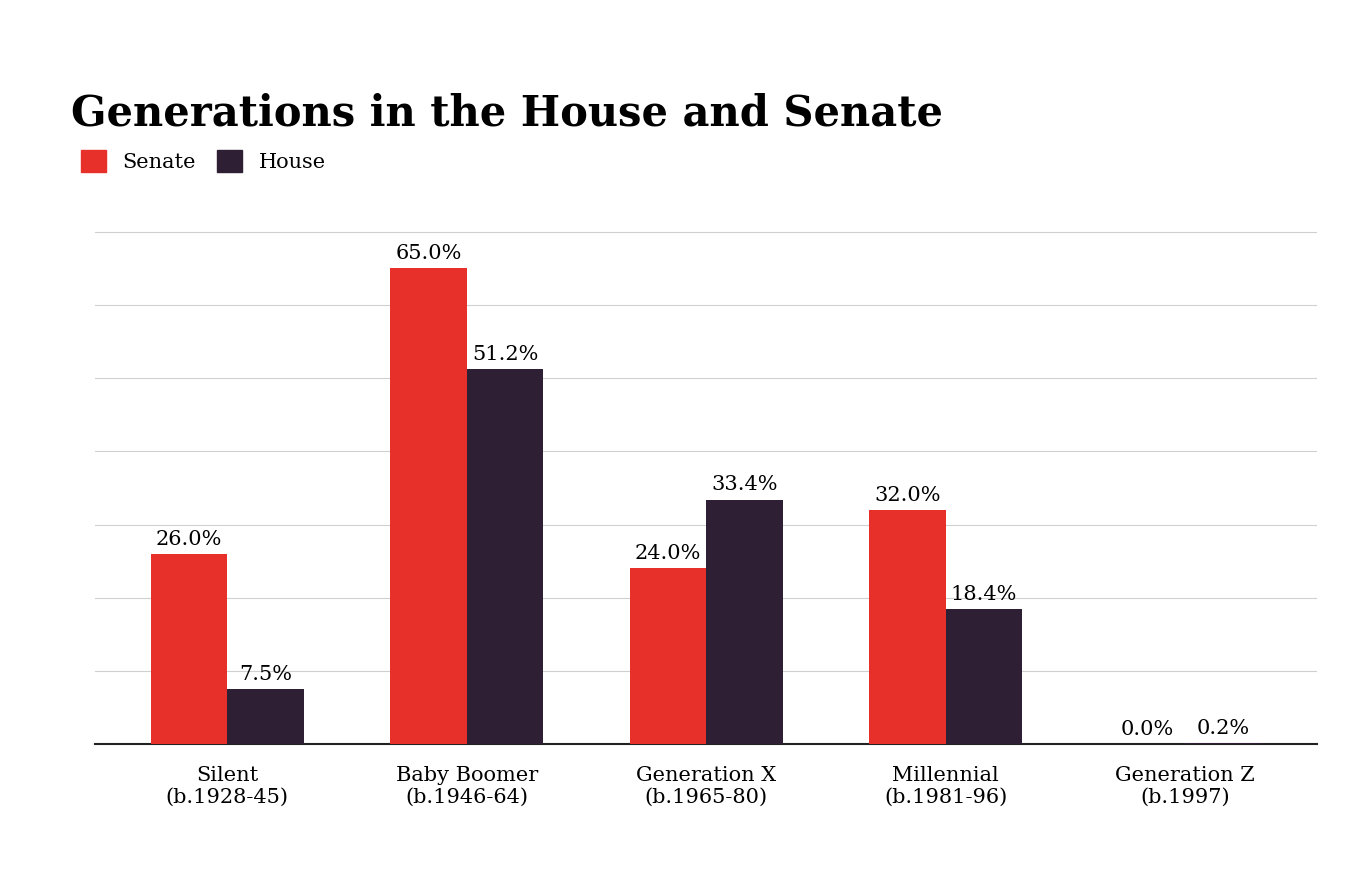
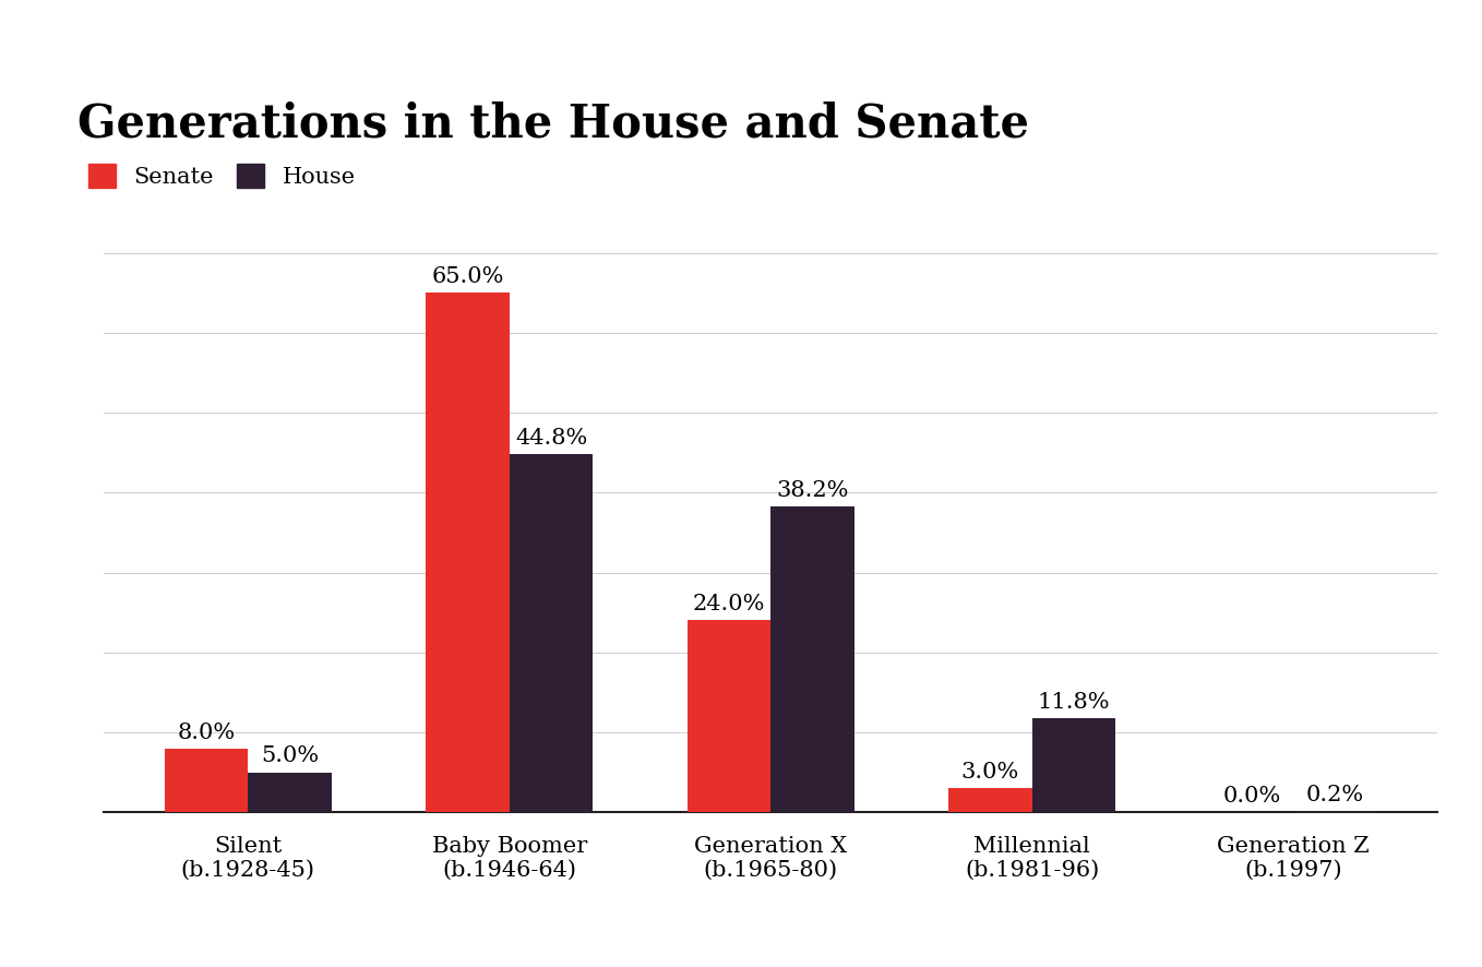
Senate/Silent (b.1928-45): 26.0% -> 8.0%
House/Silent (b.1928-45): 7.5% -> 5.0%
House/Baby Boomer (b.1946-64): 51.2% -> 44.8%
House/Generation X (b.1965-80): 33.4% -> 38.2%
Senate/Millennial (b.1981-96): 32.0% -> 3.0%
House/Millennial (b.1981-96): 18.4% -> 11.8%
